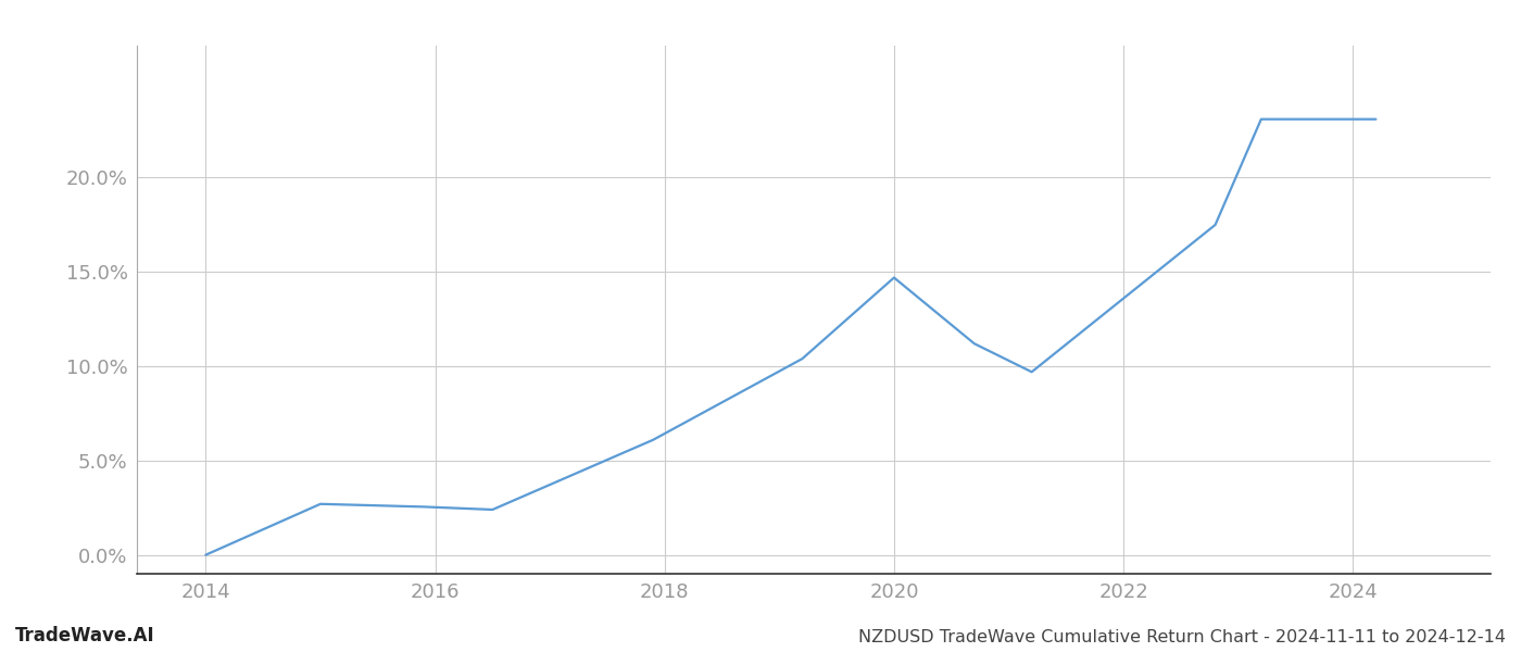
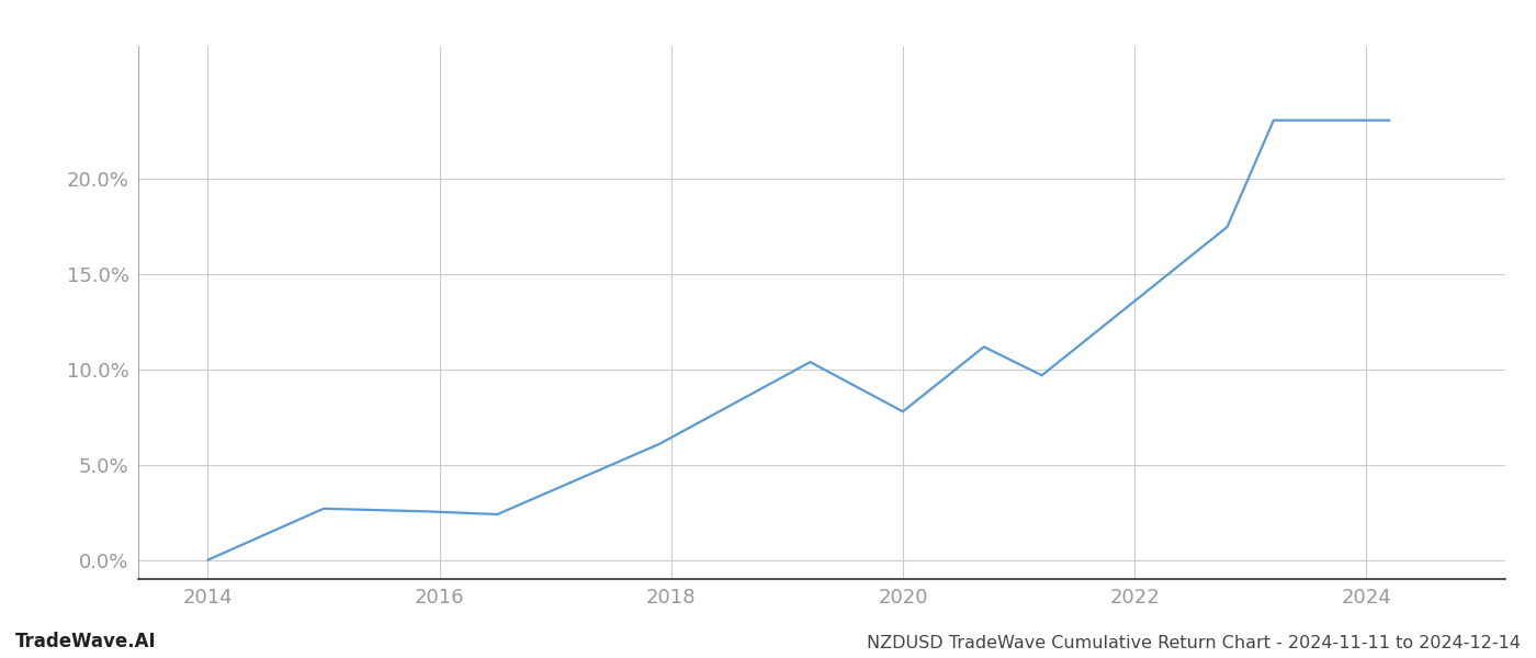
2020: 14.7% -> 7.8%
